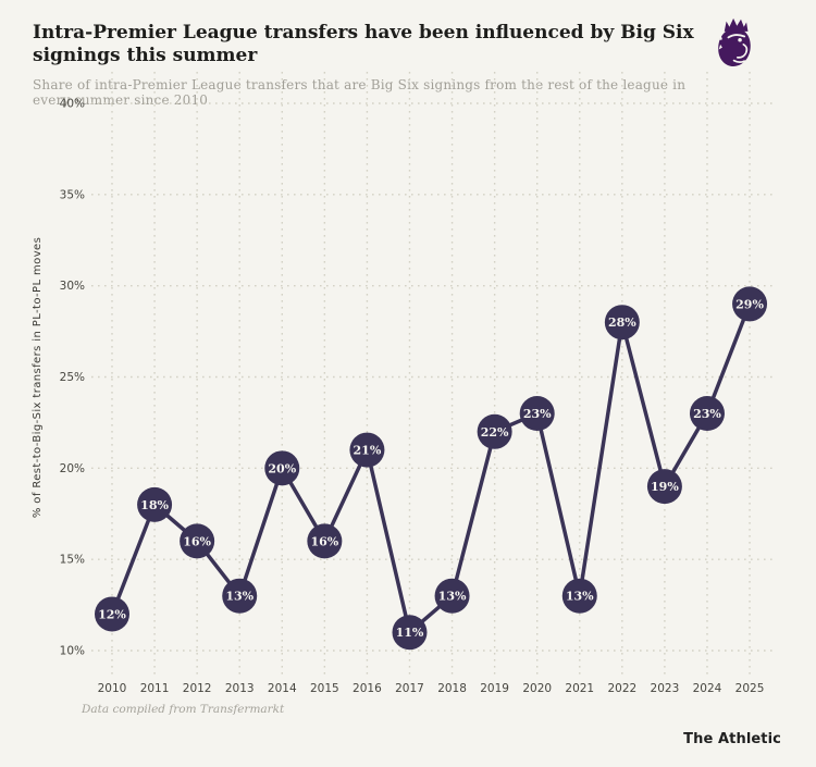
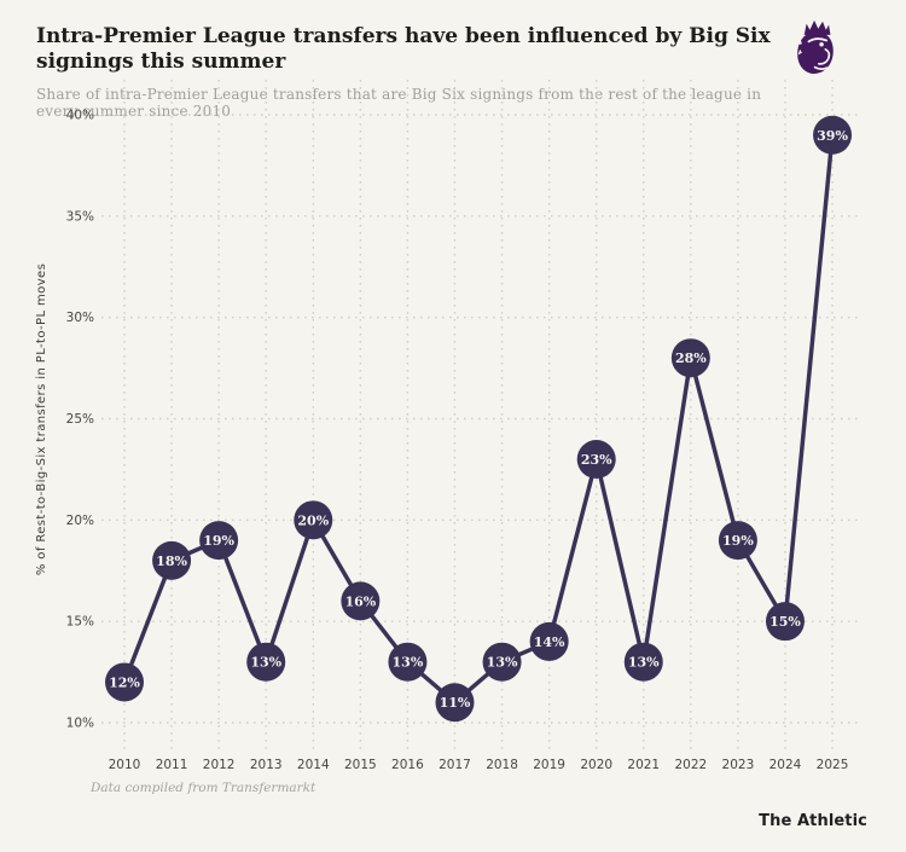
2012: 16% -> 19%
2016: 21% -> 13%
2019: 22% -> 14%
2024: 23% -> 15%
2025: 29% -> 39%
